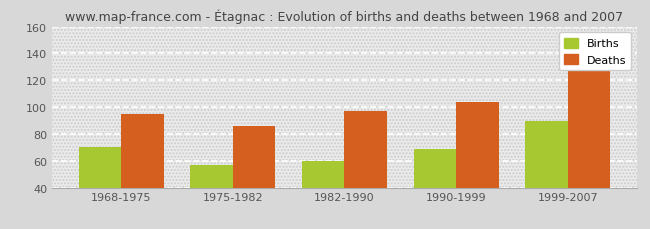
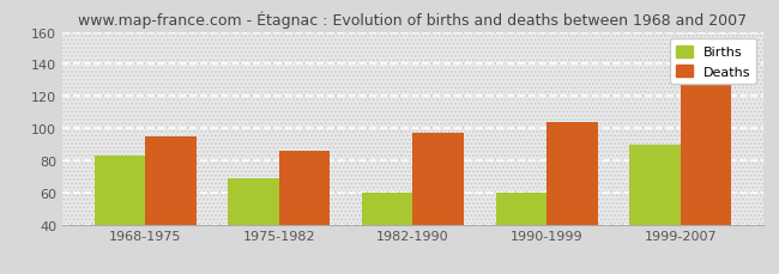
Births/1968-1975: 70 -> 83
Births/1975-1982: 57 -> 69
Births/1990-1999: 69 -> 60
